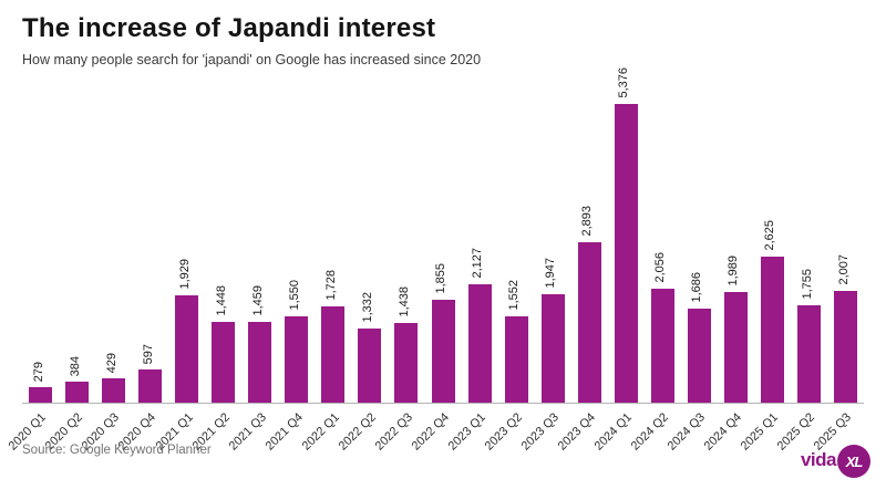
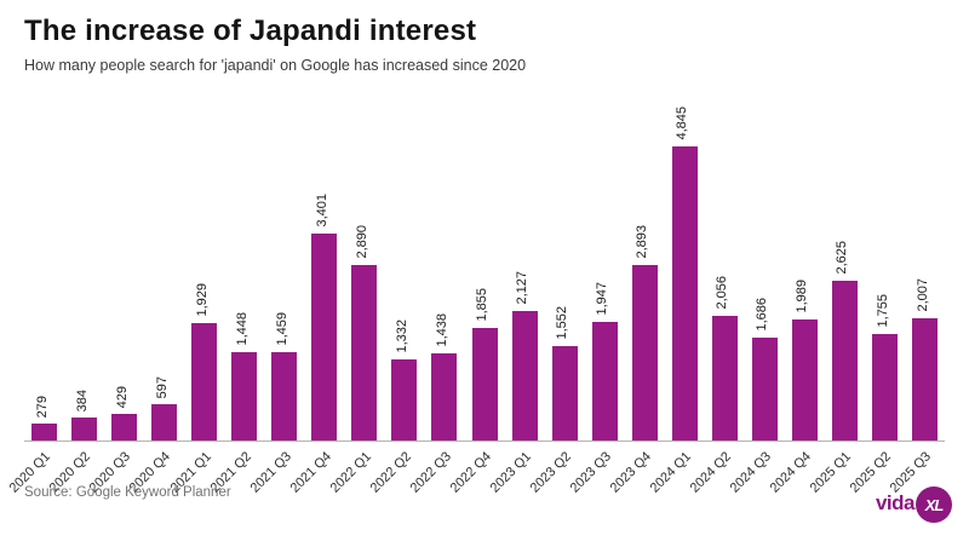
2021 Q4: 1,550 -> 3,401
2022 Q1: 1,728 -> 2,890
2024 Q1: 5,376 -> 4,845
